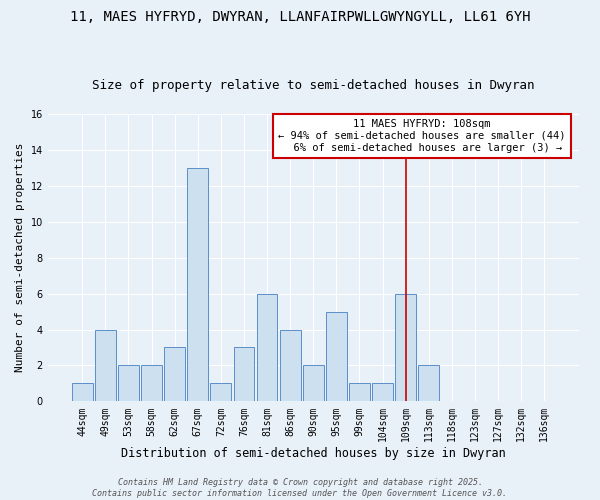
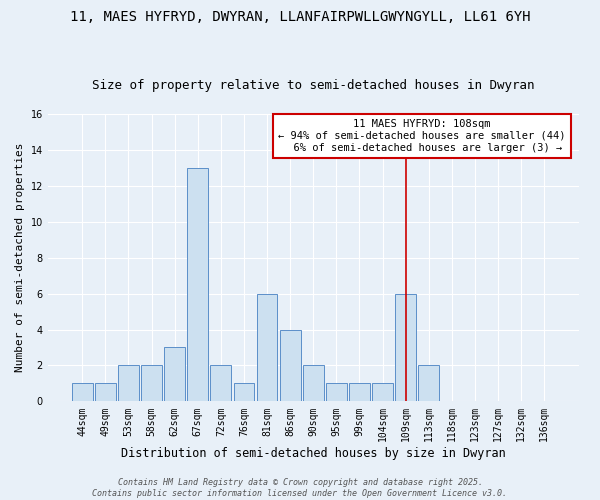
49sqm: 4 -> 1
72sqm: 1 -> 2
76sqm: 3 -> 1
95sqm: 5 -> 1
